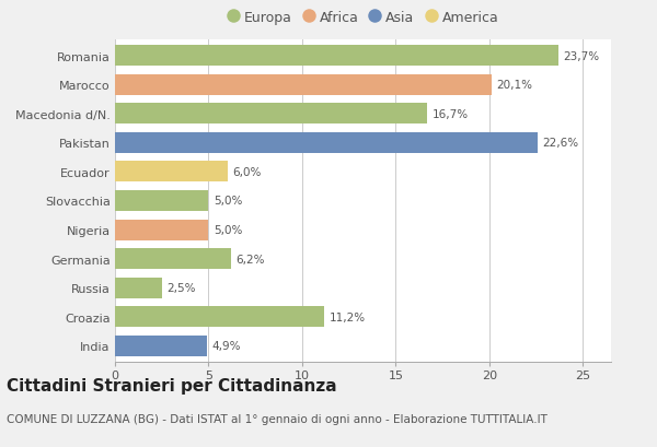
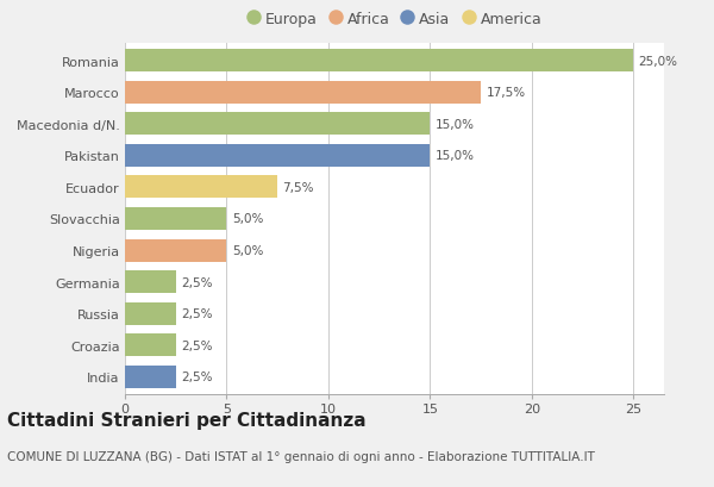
Romania: 23,7% -> 25,0%
Marocco: 20,1% -> 17,5%
Macedonia d/N.: 16,7% -> 15,0%
Pakistan: 22,6% -> 15,0%
Ecuador: 6,0% -> 7,5%
Germania: 6,2% -> 2,5%
Croazia: 11,2% -> 2,5%
India: 4,9% -> 2,5%
